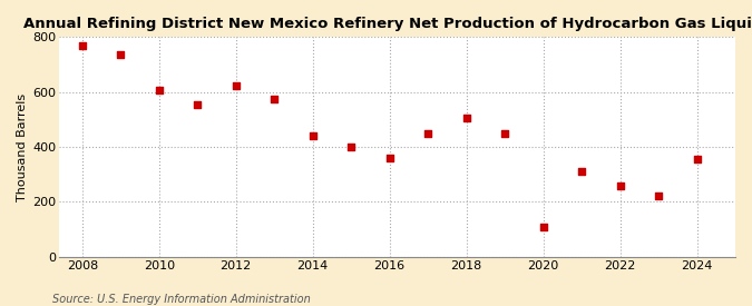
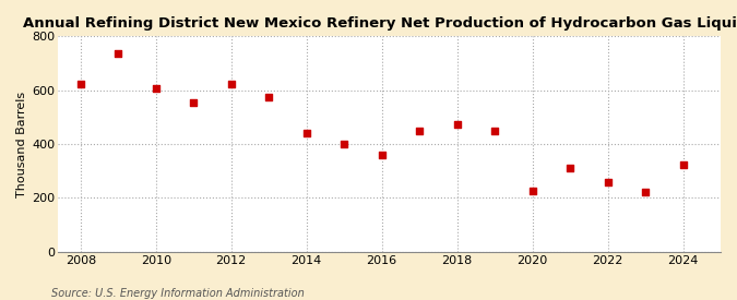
2008: 770 -> 625
2018: 505 -> 475
2020: 110 -> 225
2024: 355 -> 325
